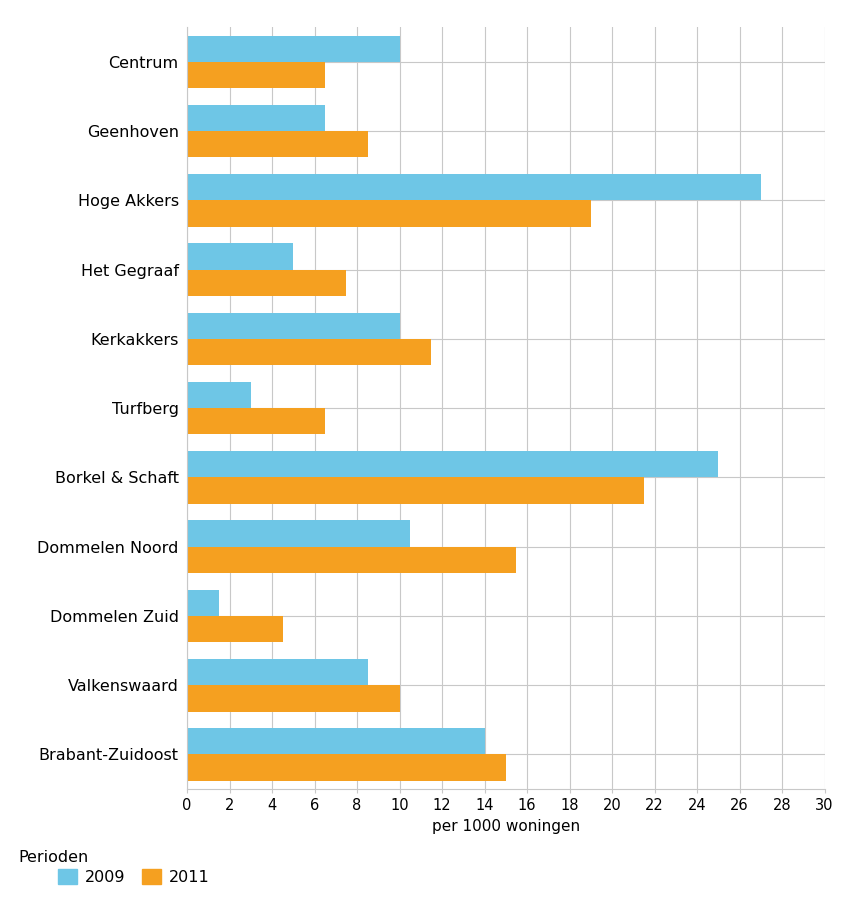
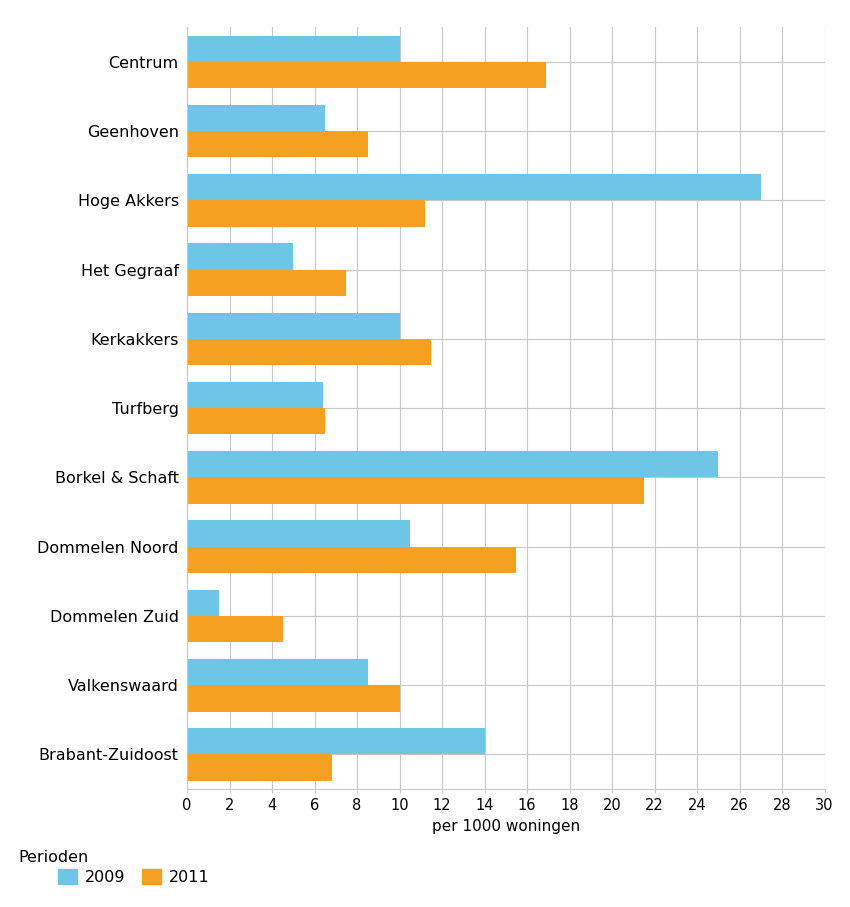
2011/Centrum: 6.5 -> 16.9
2011/Hoge Akkers: 19.0 -> 11.2
2009/Turfberg: 3.0 -> 6.4
2011/Brabant-Zuidoost: 15.0 -> 6.8
